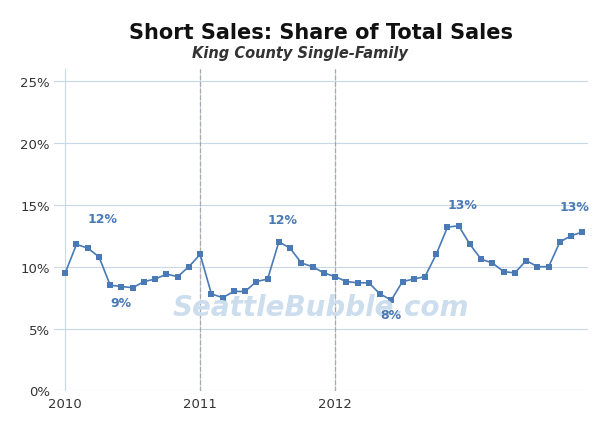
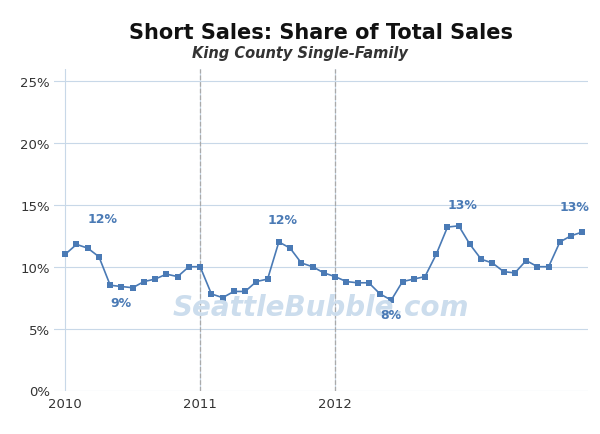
2010: 9.5% -> 11.0%
2011: 11.0% -> 10.0%
